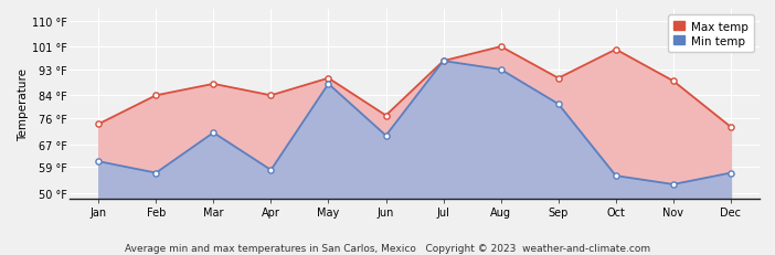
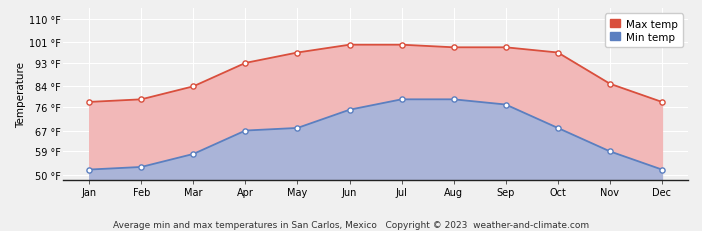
Max temp/Jan: 74 °F -> 78 °F
Min temp/Jan: 61 °F -> 52 °F
Max temp/Feb: 84 °F -> 79 °F
Min temp/Feb: 57 °F -> 53 °F
Max temp/Mar: 88 °F -> 84 °F
Min temp/Mar: 71 °F -> 58 °F
Max temp/Apr: 84 °F -> 93 °F
Min temp/Apr: 58 °F -> 67 °F
Max temp/May: 90 °F -> 97 °F
Min temp/May: 88 °F -> 68 °F
Max temp/Jun: 77 °F -> 100 °F
Min temp/Jun: 70 °F -> 75 °F
Max temp/Jul: 96 °F -> 100 °F
Min temp/Jul: 96 °F -> 79 °F
Max temp/Aug: 101 °F -> 99 °F
Min temp/Aug: 93 °F -> 79 °F
Max temp/Sep: 90 °F -> 99 °F
Min temp/Sep: 81 °F -> 77 °F
Max temp/Oct: 100 °F -> 97 °F
Min temp/Oct: 56 °F -> 68 °F
Max temp/Nov: 89 °F -> 85 °F
Min temp/Nov: 53 °F -> 59 °F
Max temp/Dec: 73 °F -> 78 °F
Min temp/Dec: 57 °F -> 52 °F
